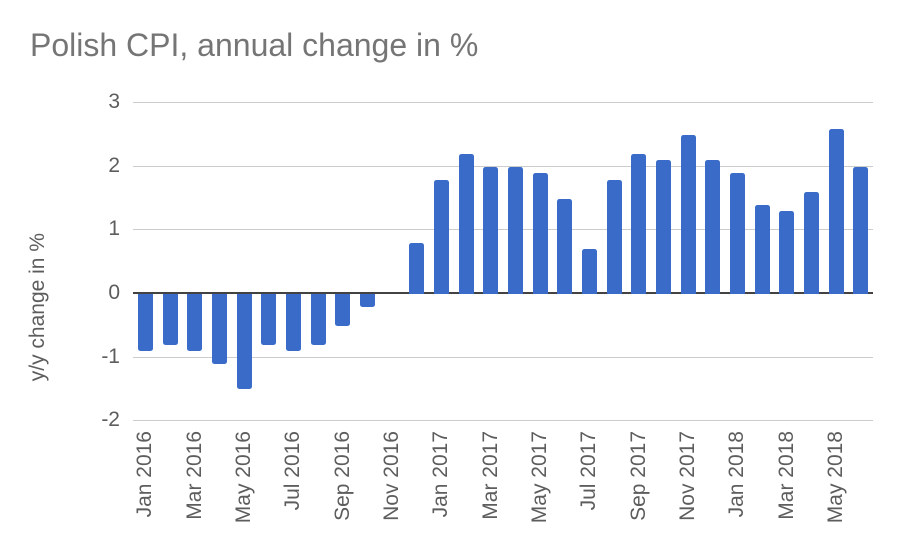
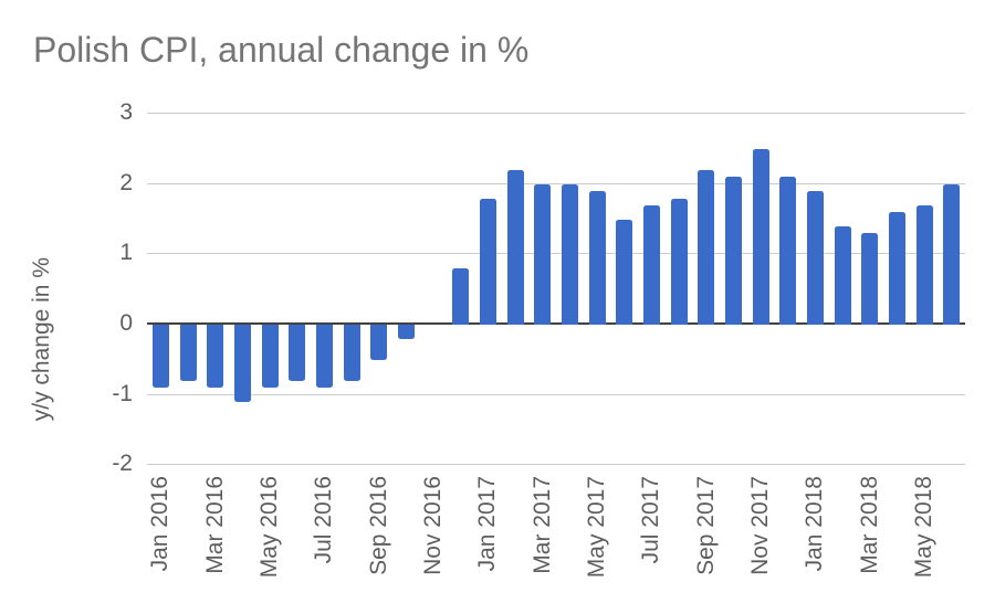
May 2016: -1.5 -> -0.9
Jul 2017: 0.7 -> 1.7
May 2018: 2.6 -> 1.7
